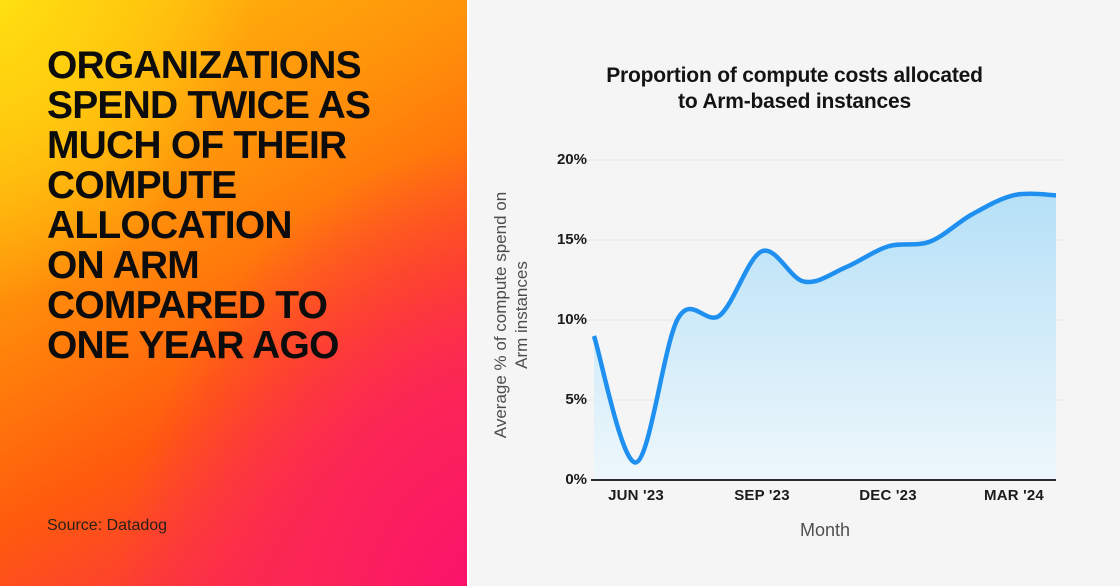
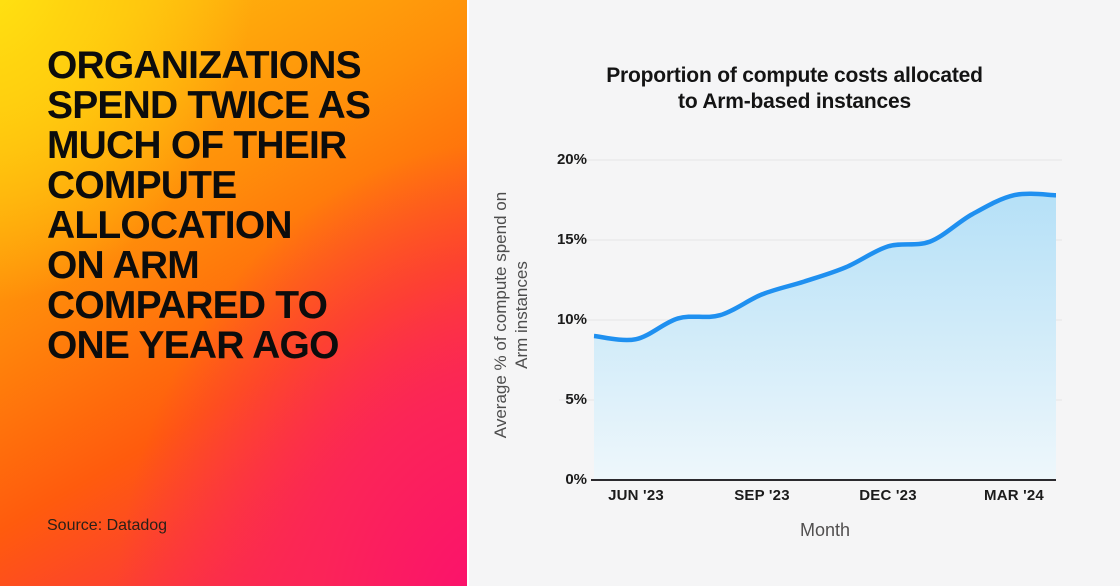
JUN '23: 1.1% -> 8.8%
SEP '23: 14.3% -> 11.6%
